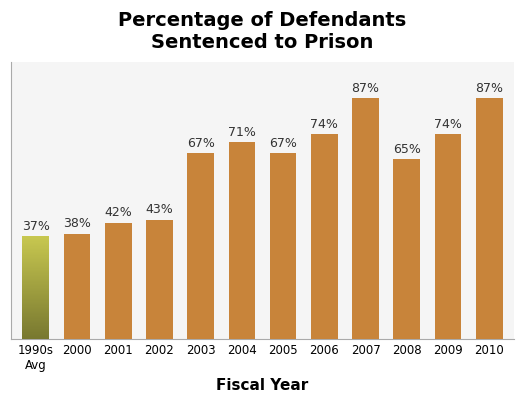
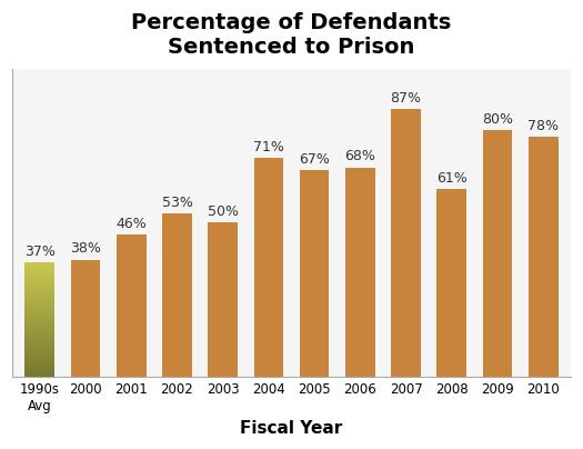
2001: 42% -> 46%
2002: 43% -> 53%
2003: 67% -> 50%
2006: 74% -> 68%
2008: 65% -> 61%
2009: 74% -> 80%
2010: 87% -> 78%
